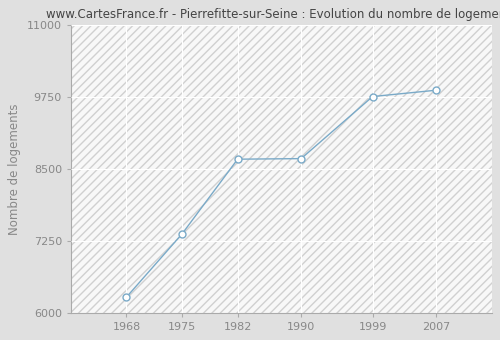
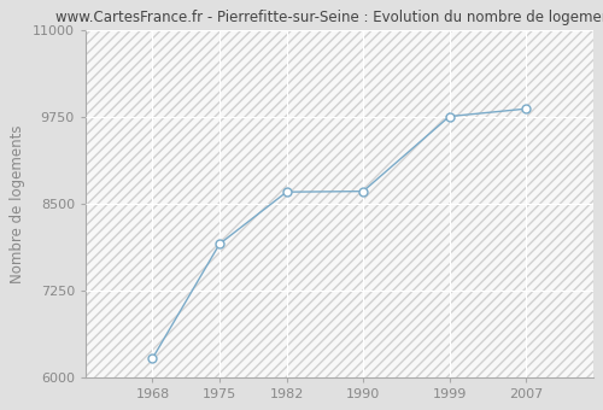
1975: 7370 -> 7920
